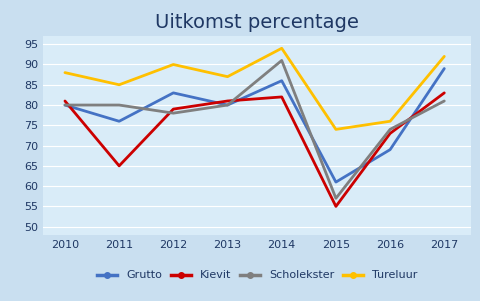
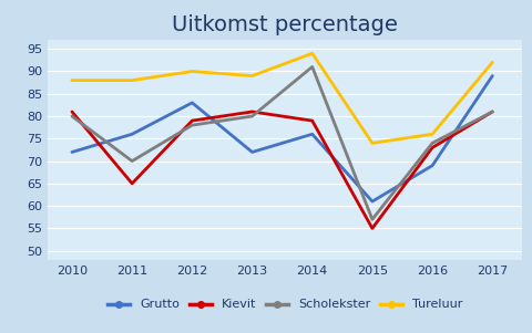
Grutto/2010: 80 -> 72
Scholekster/2011: 80 -> 70
Tureluur/2011: 85 -> 88
Grutto/2013: 80 -> 72
Tureluur/2013: 87 -> 89
Grutto/2014: 86 -> 76
Kievit/2014: 82 -> 79
Kievit/2017: 83 -> 81
